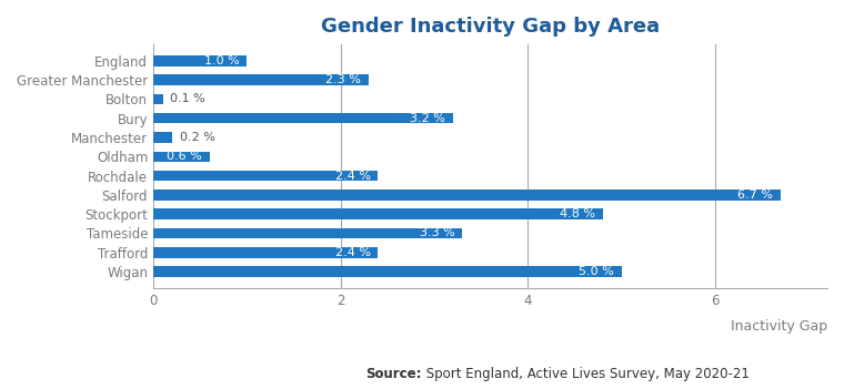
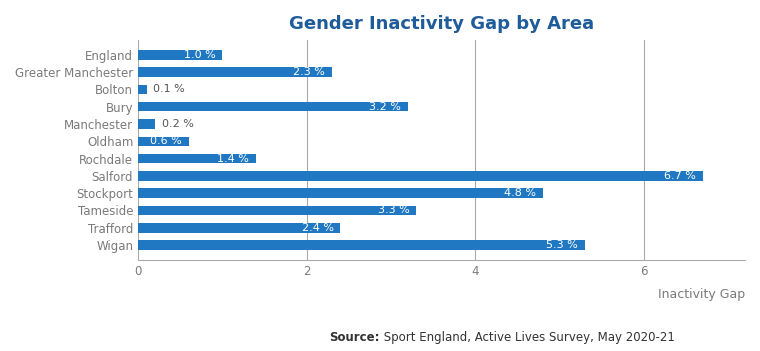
Rochdale: 2.4 -> 1.4
Wigan: 5.0 -> 5.3
